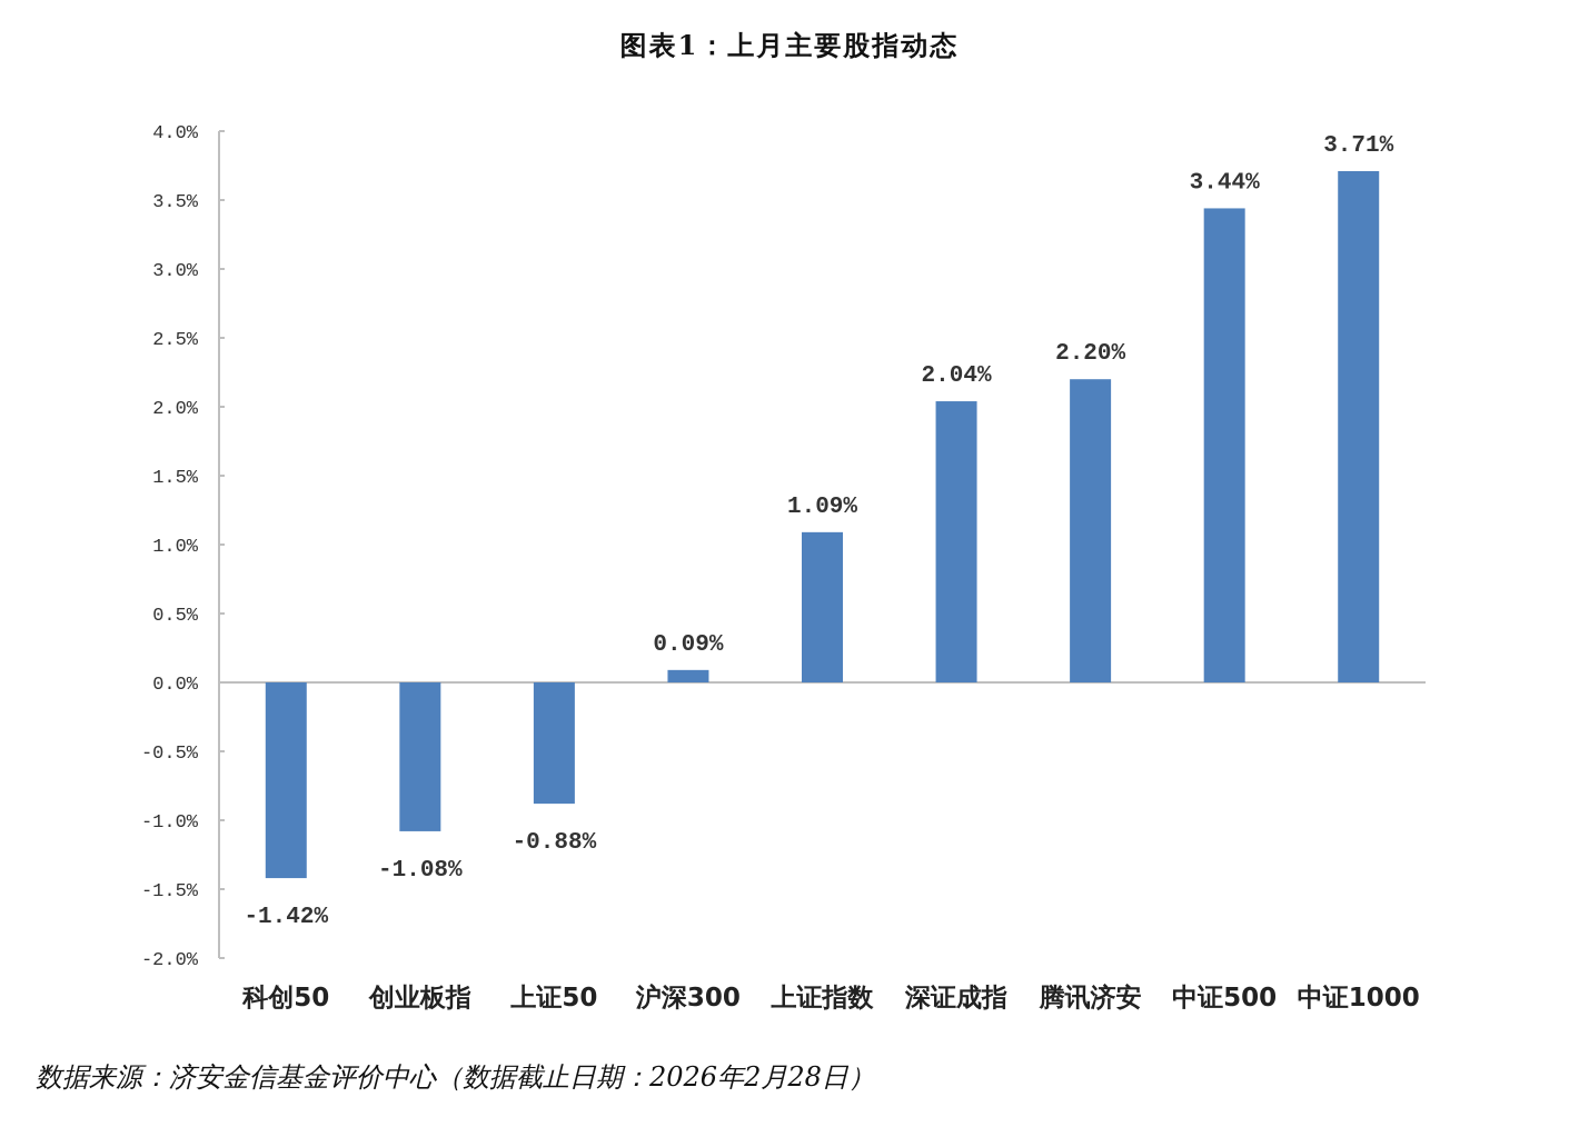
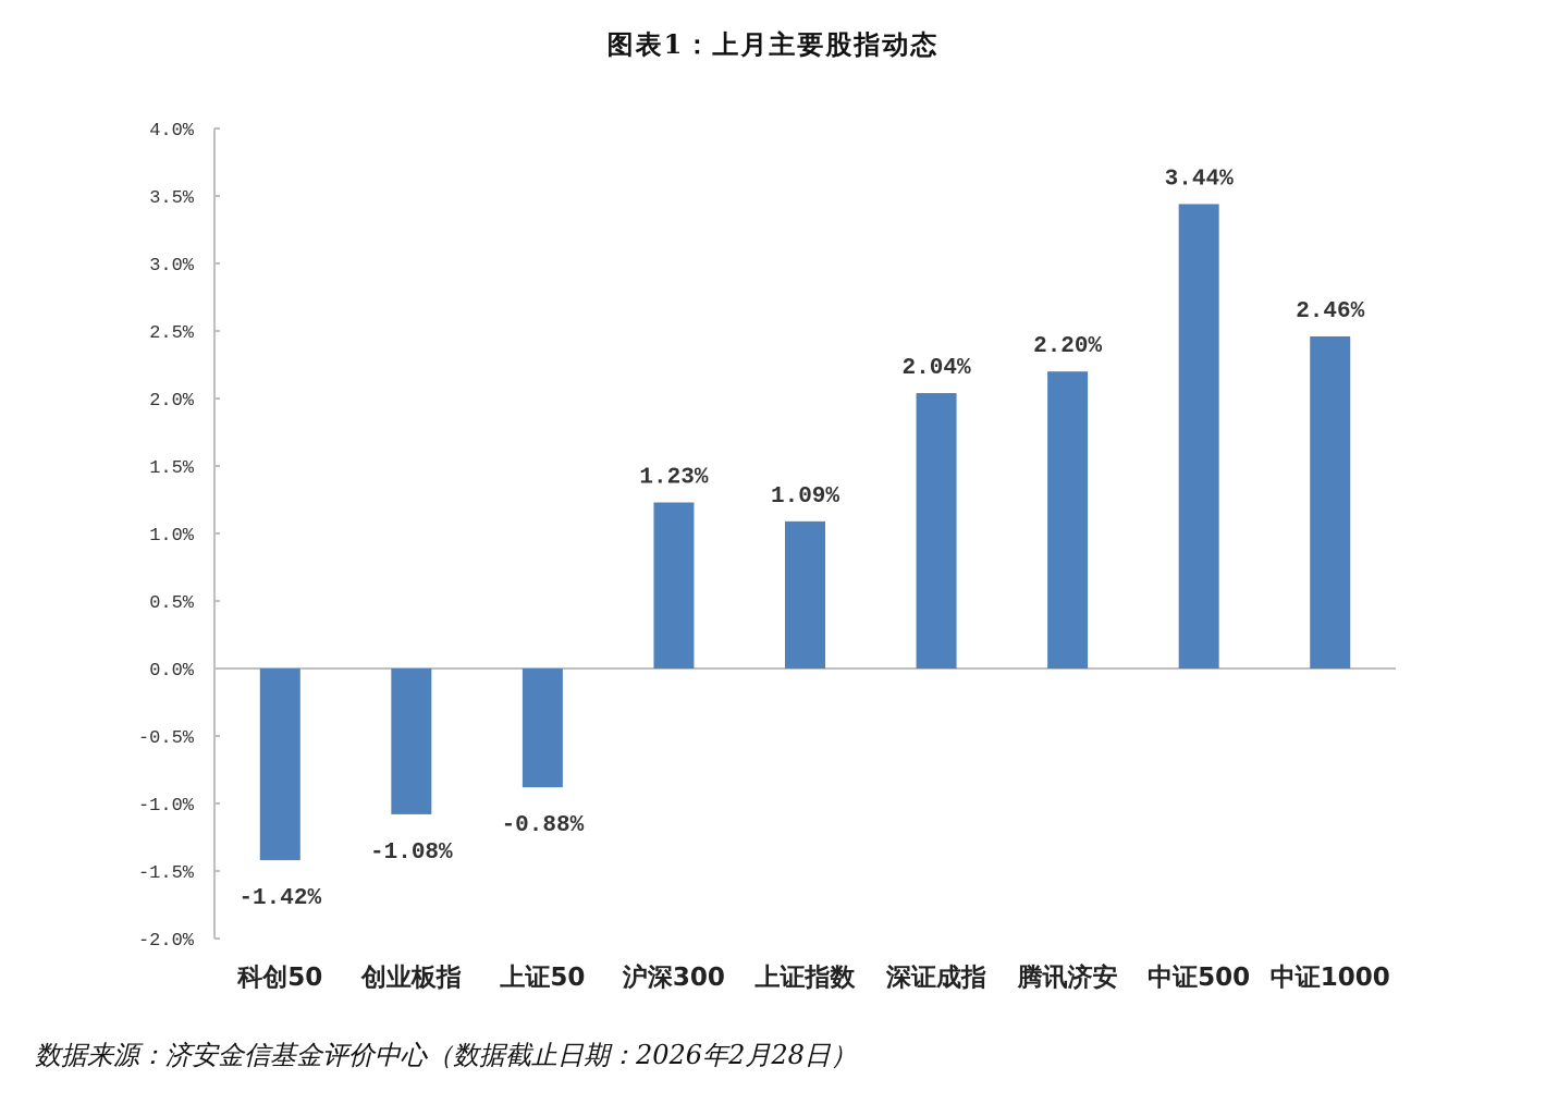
沪深300: 0.09% -> 1.23%
中证1000: 3.71% -> 2.46%
